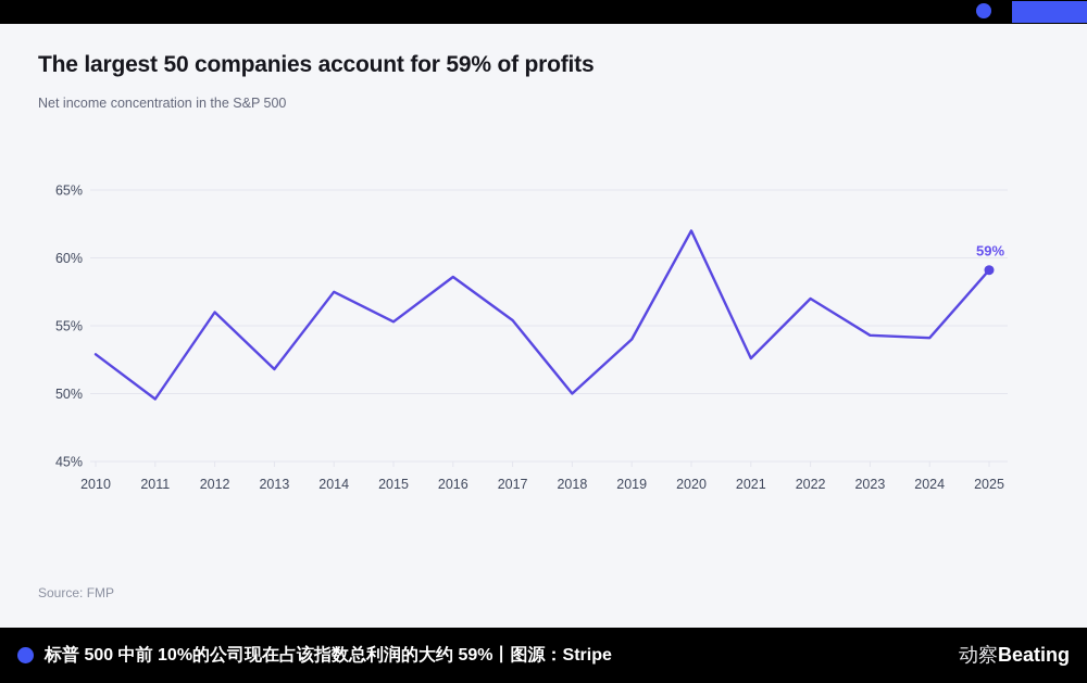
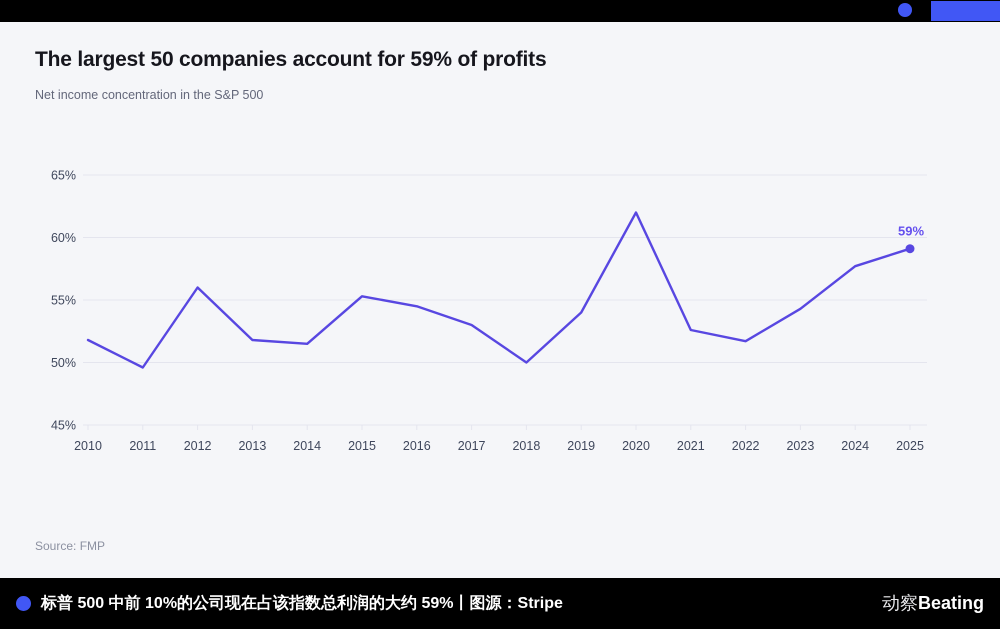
2010: 52.9% -> 51.8%
2014: 57.5% -> 51.5%
2016: 58.6% -> 54.5%
2017: 55.4% -> 53.0%
2022: 57.0% -> 51.7%
2024: 54.1% -> 57.7%
